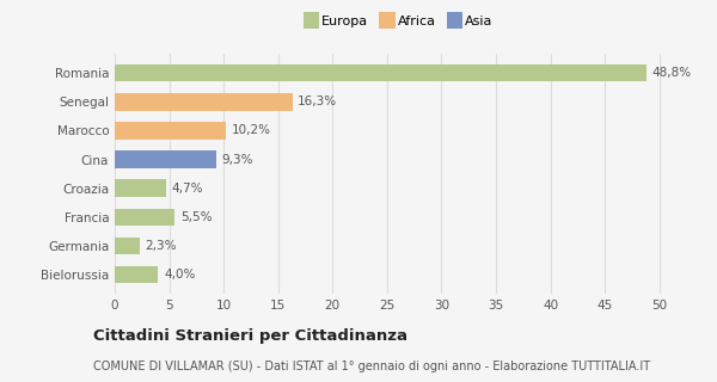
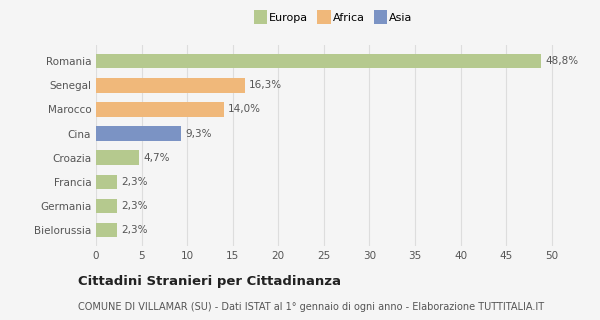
Marocco: 10,2% -> 14,0%
Francia: 5,5% -> 2,3%
Bielorussia: 4,0% -> 2,3%
